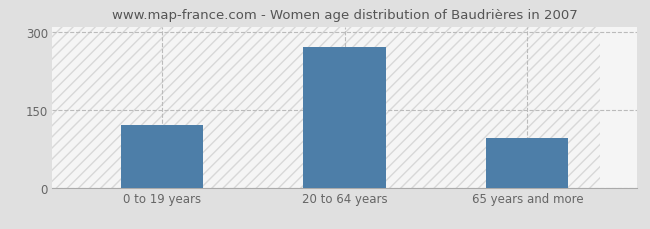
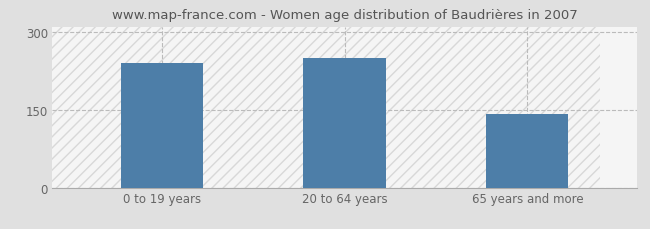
0 to 19 years: 120 -> 240
20 to 64 years: 270 -> 250
65 years and more: 95 -> 142
